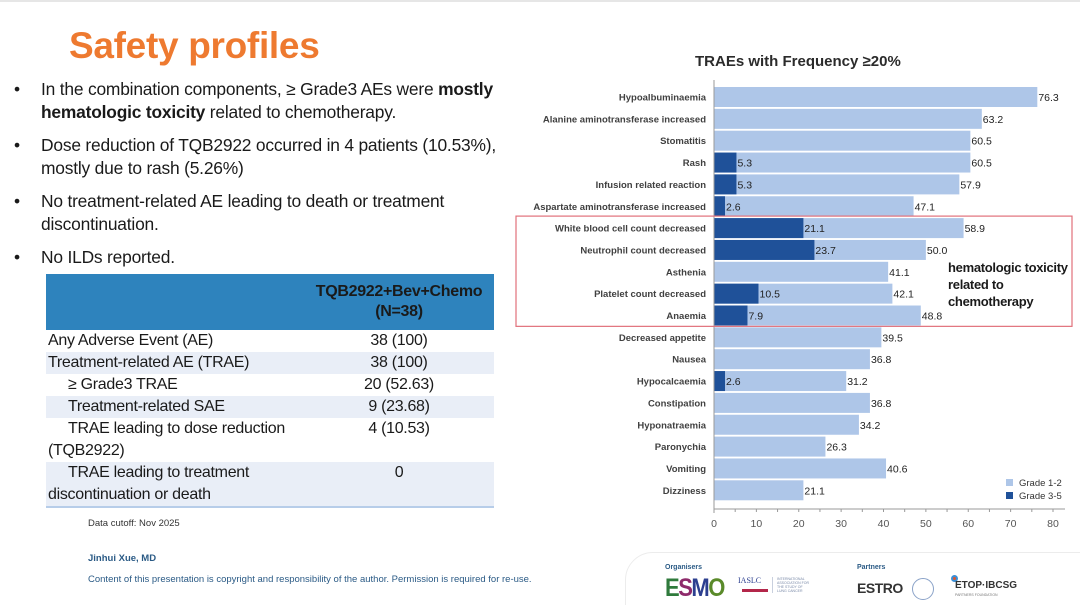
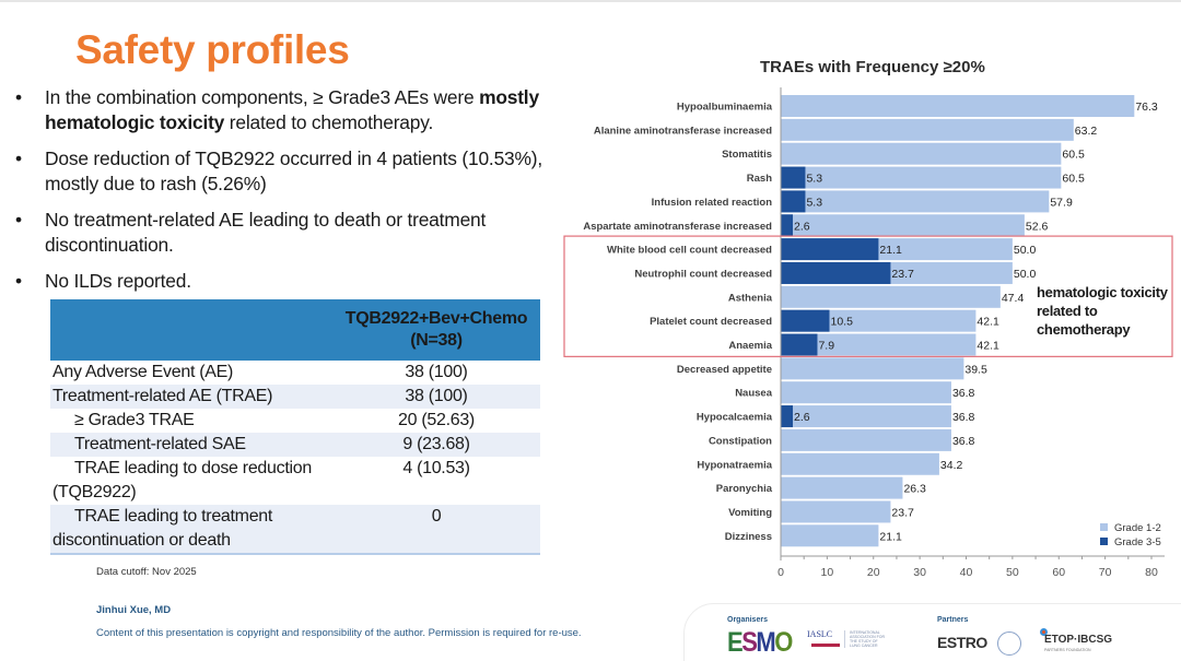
Grade 1-2/Aspartate aminotransferase increased: 47.1 -> 52.6
Grade 1-2/White blood cell count decreased: 58.9 -> 50.0
Grade 1-2/Asthenia: 41.1 -> 47.4
Grade 1-2/Anaemia: 48.8 -> 42.1
Grade 1-2/Hypocalcaemia: 31.2 -> 36.8
Grade 1-2/Vomiting: 40.6 -> 23.7
